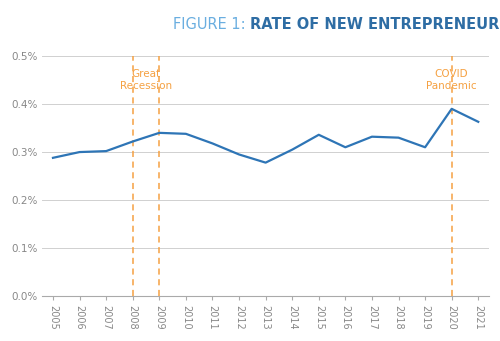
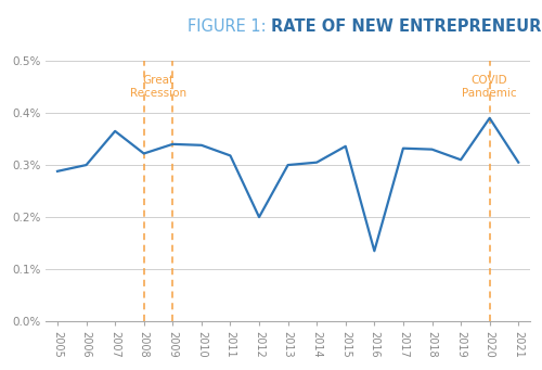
2007: 0.302% -> 0.365%
2012: 0.295% -> 0.200%
2013: 0.278% -> 0.300%
2016: 0.310% -> 0.135%
2021: 0.363% -> 0.305%
